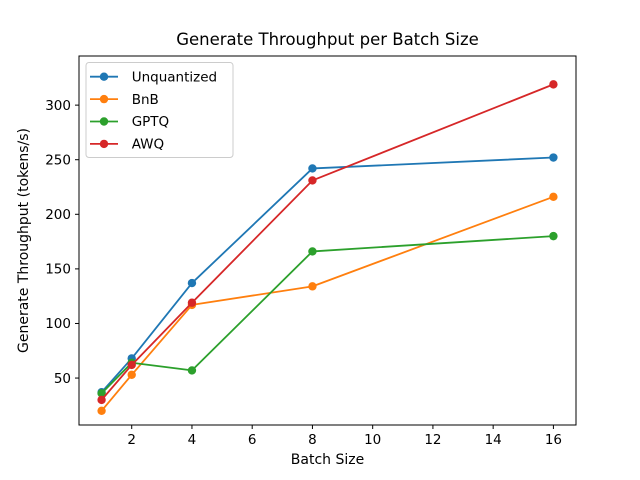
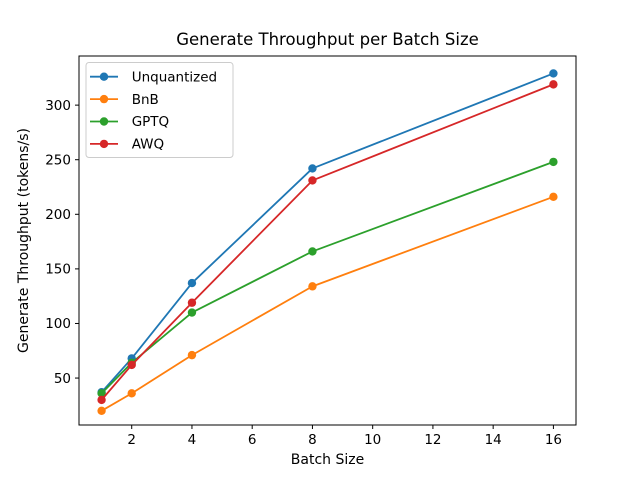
BnB/2: 53 -> 36
BnB/4: 117 -> 71
GPTQ/4: 57 -> 110
Unquantized/16: 252 -> 329
GPTQ/16: 180 -> 248
